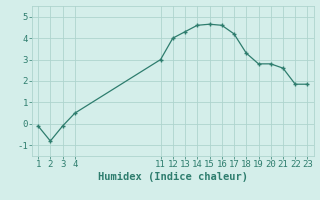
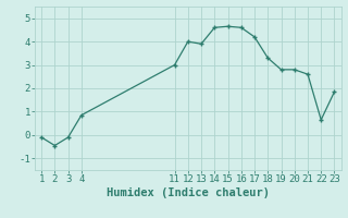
2: -0.80 -> -0.45
4: 0.50 -> 0.85
13: 4.30 -> 3.90
22: 1.85 -> 0.65
